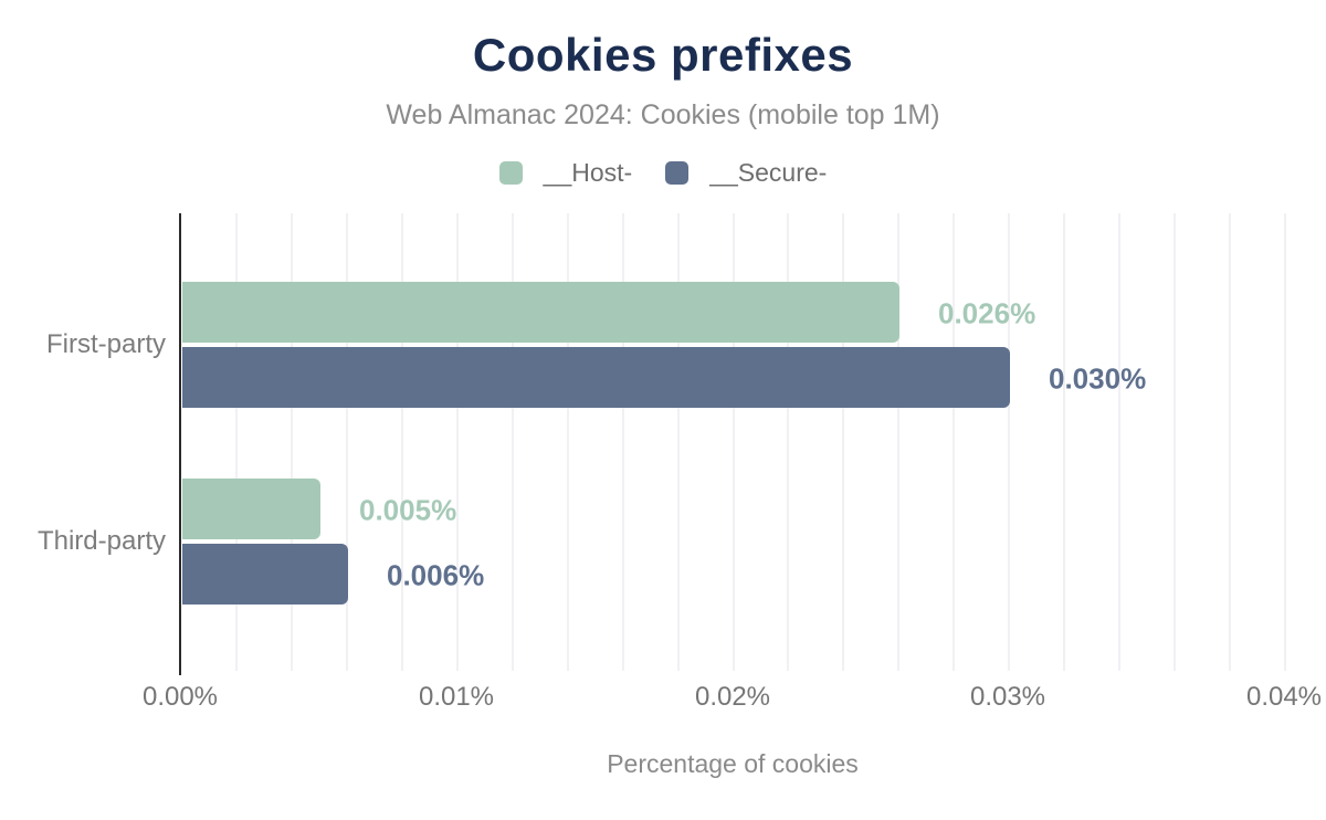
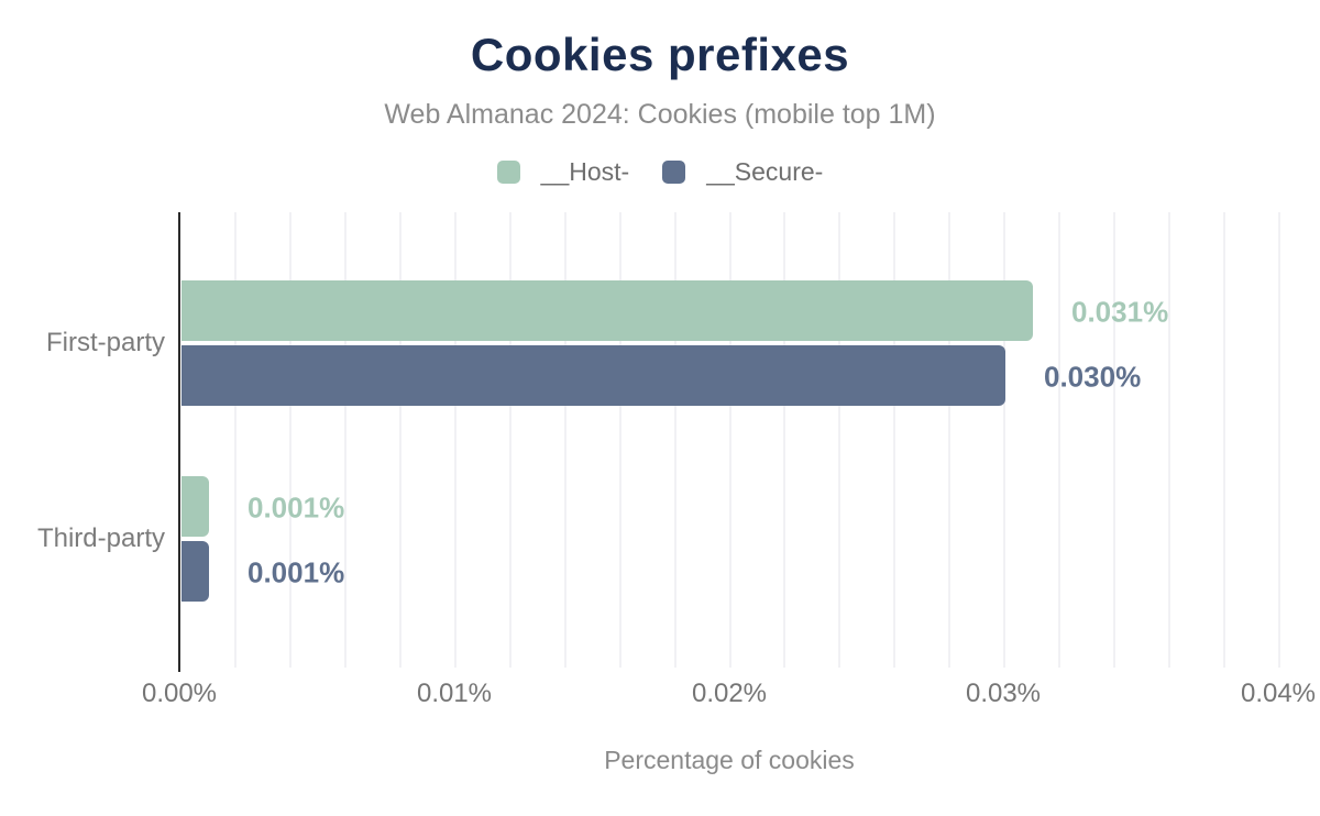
__Host-/First-party: 0.026% -> 0.031%
__Host-/Third-party: 0.005% -> 0.001%
__Secure-/Third-party: 0.006% -> 0.001%
